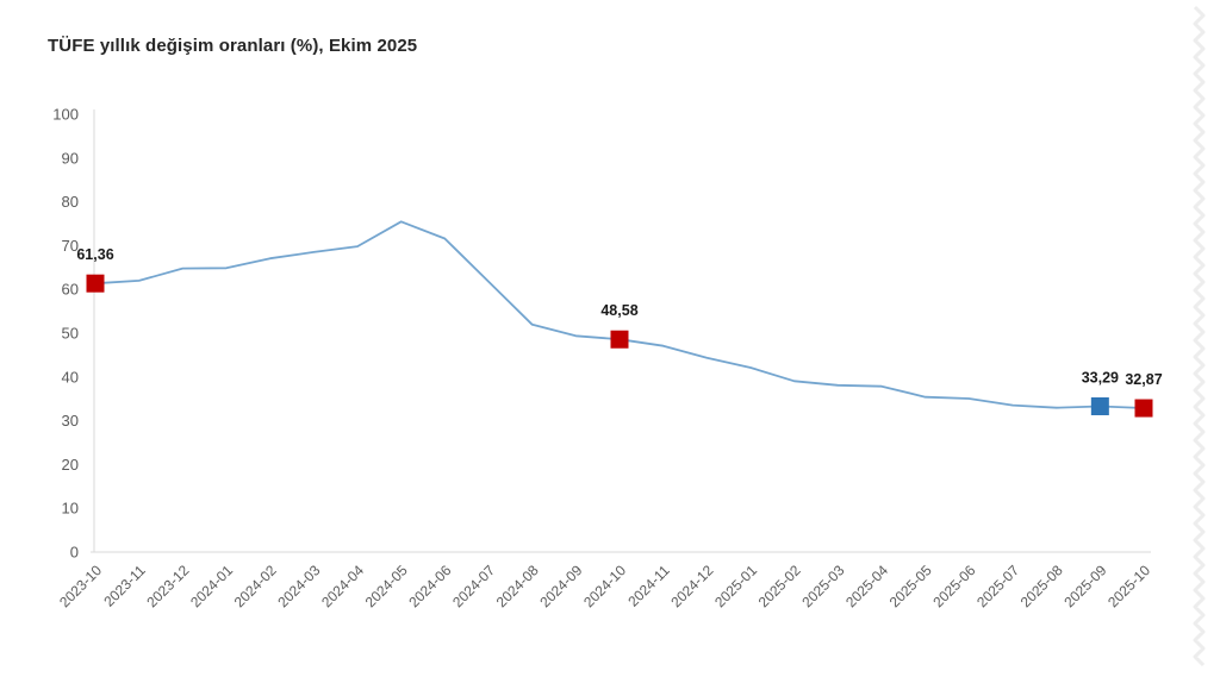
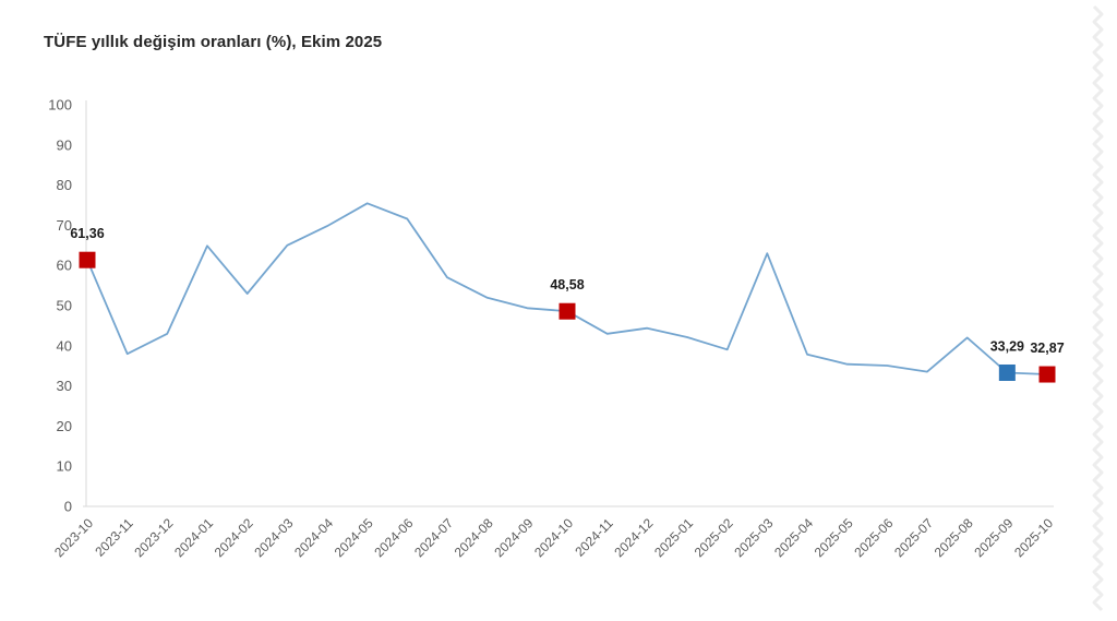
2023-11: 62 -> 38
2023-12: 65 -> 43
2024-02: 67 -> 53
2024-03: 68 -> 65
2024-07: 62 -> 57
2024-11: 47 -> 43
2025-03: 38 -> 63
2025-08: 33 -> 42
